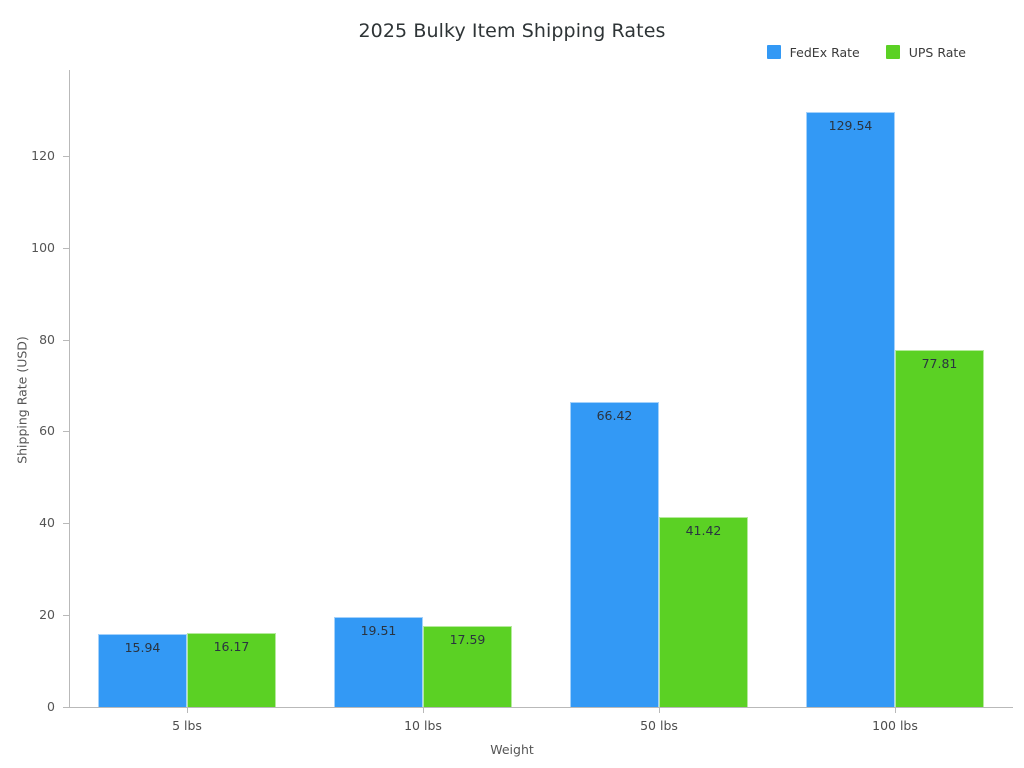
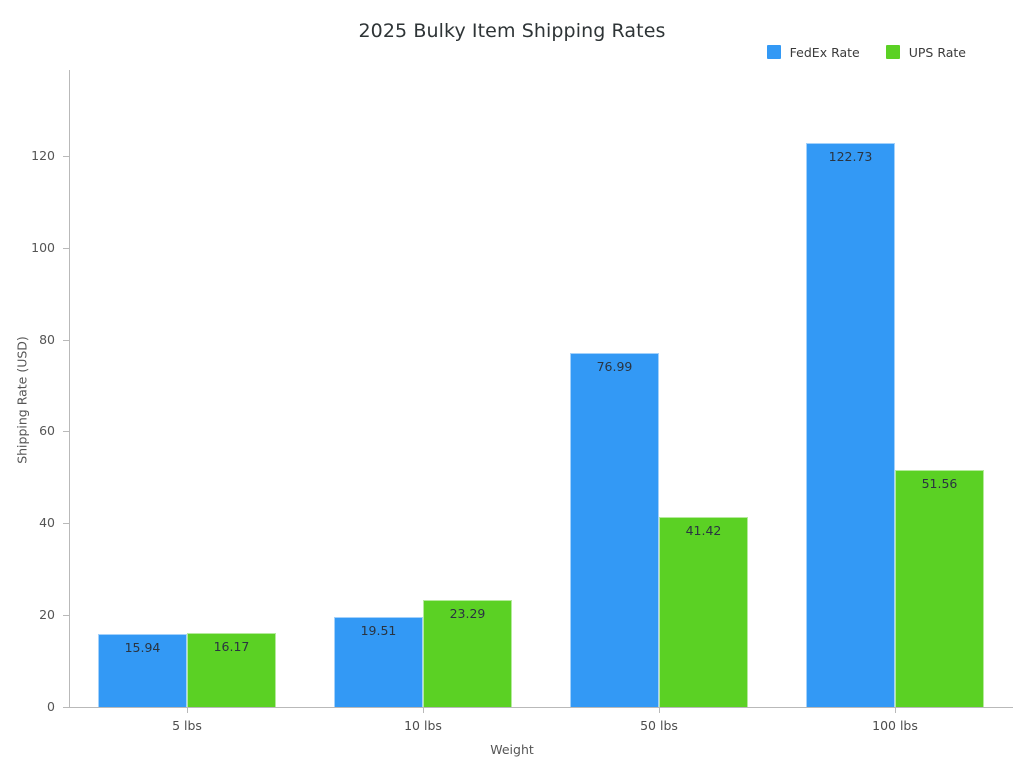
UPS Rate/10 lbs: 17.59 -> 23.29
FedEx Rate/50 lbs: 66.42 -> 76.99
FedEx Rate/100 lbs: 129.54 -> 122.73
UPS Rate/100 lbs: 77.81 -> 51.56
